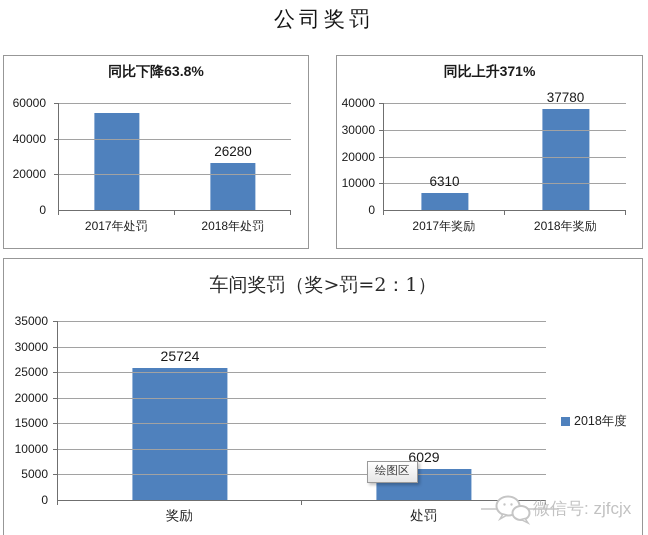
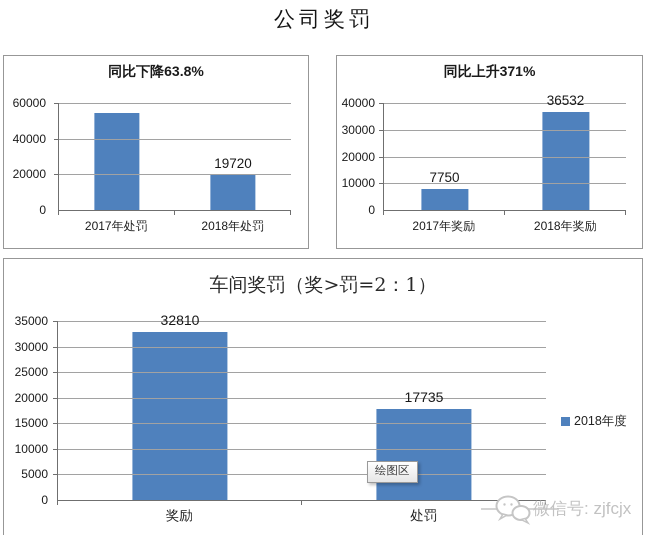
同比下降63.8%/2018年处罚: 26280 -> 19720
同比上升371%/2017年奖励: 6310 -> 7750
同比上升371%/2018年奖励: 37780 -> 36532
车间奖罚（奖>罚=2：1）/奖励: 25724 -> 32810
车间奖罚（奖>罚=2：1）/处罚: 6029 -> 17735
